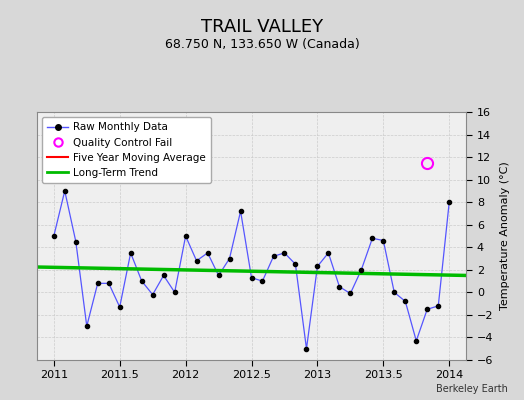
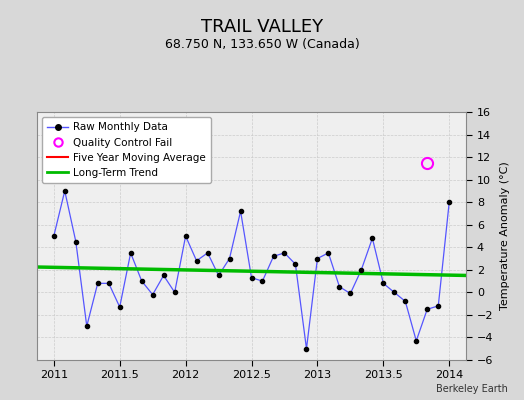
2013: 2.3 -> 3.0
2013.5: 4.6 -> 0.8
